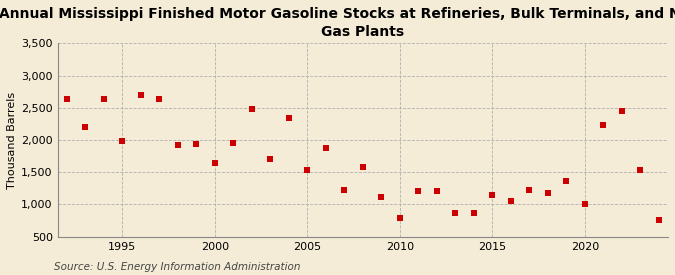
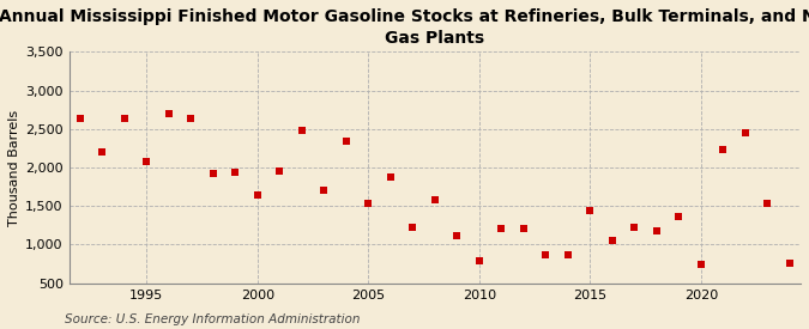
1995: 1,980 -> 2,080
2015: 1,140 -> 1,440
2020: 1,000 -> 740
